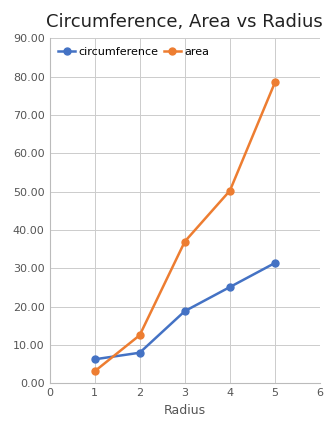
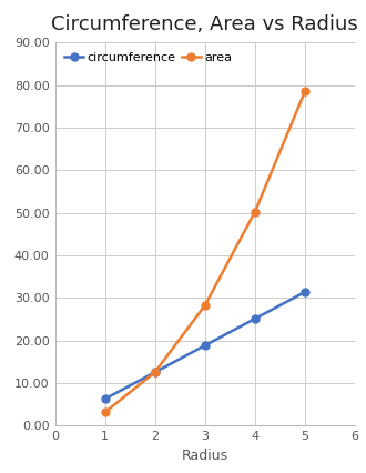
circumference/2: 8.0 -> 12.6
area/3: 37.0 -> 28.3
